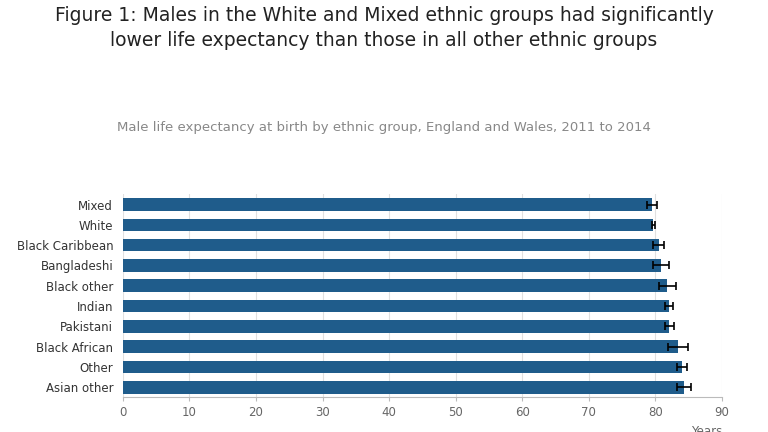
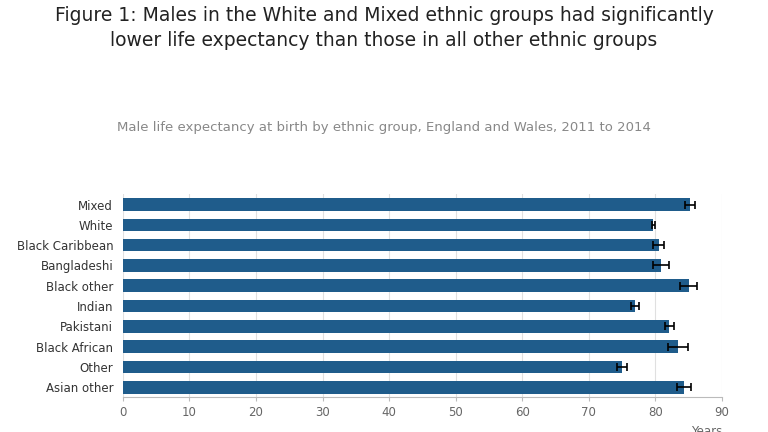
Mixed: 79.5 -> 85.2
Black other: 81.8 -> 85.0
Indian: 82.0 -> 77.0
Other: 84.0 -> 75.0
